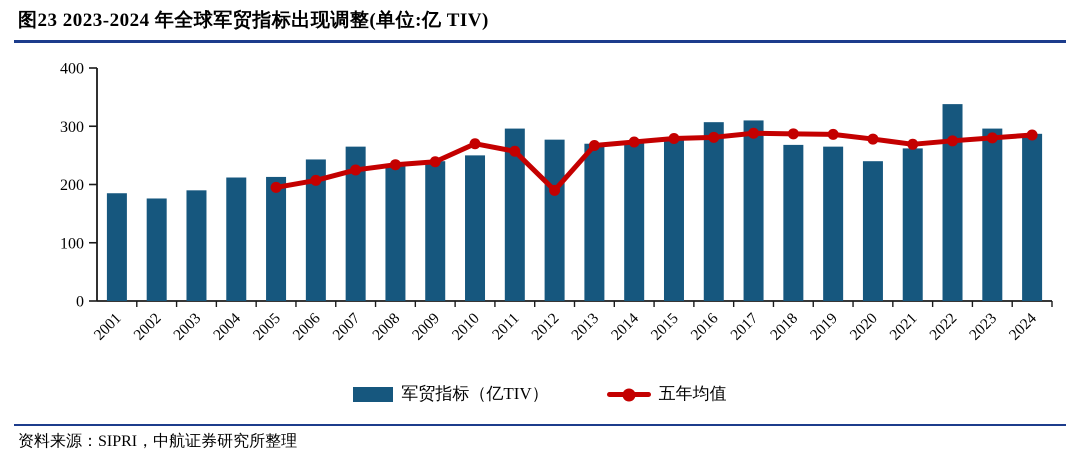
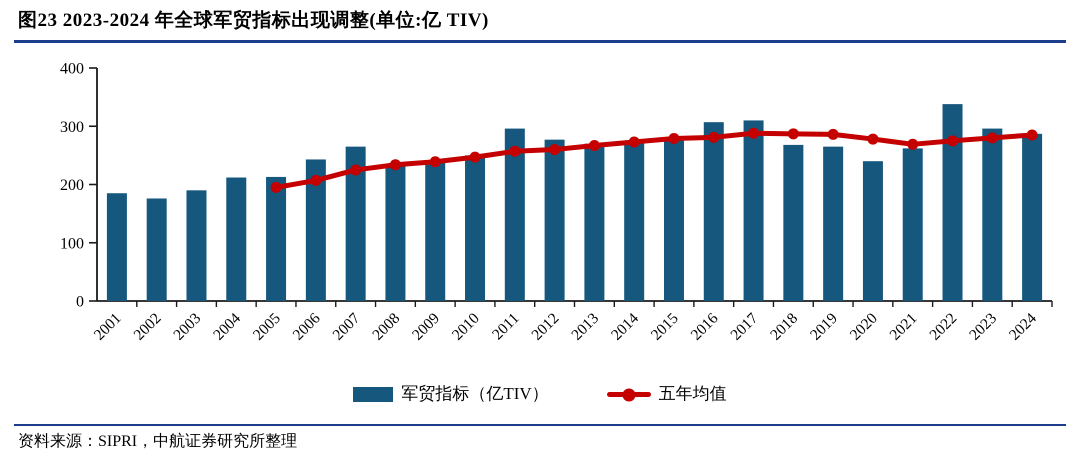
五年均值/2010: 270 -> 250
五年均值/2012: 190 -> 260
